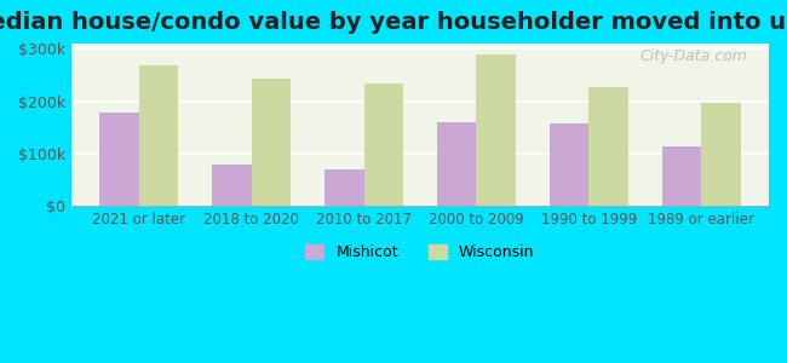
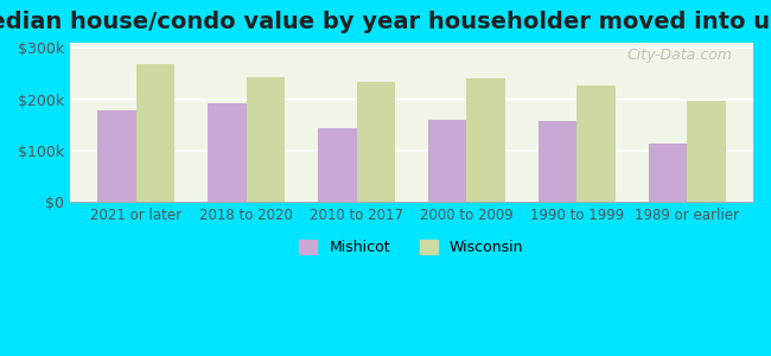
Mishicot/2018 to 2020: $80k -> $193k
Mishicot/2010 to 2017: $70k -> $143k
Wisconsin/2000 to 2009: $290k -> $240k
